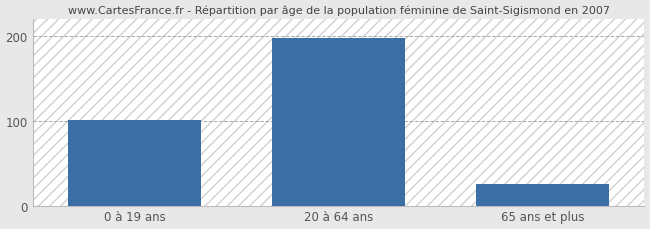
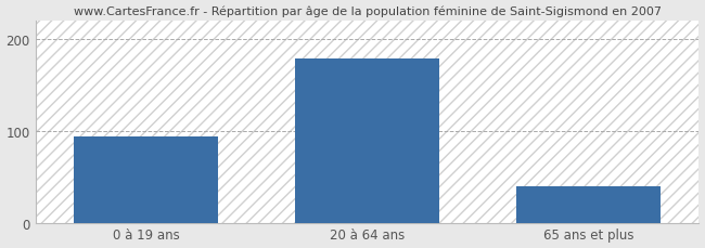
0 à 19 ans: 101 -> 94
20 à 64 ans: 197 -> 178
65 ans et plus: 25 -> 40
